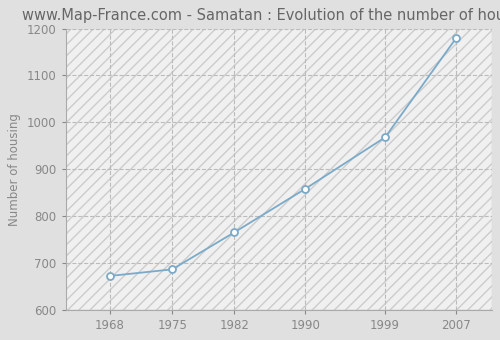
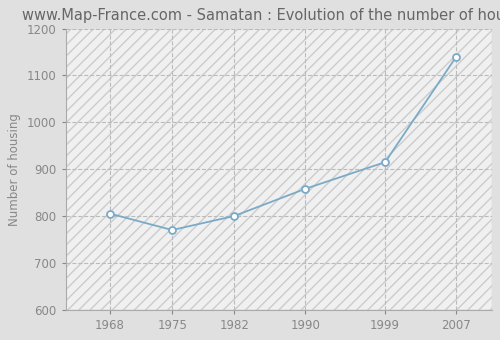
1968: 672 -> 805
1975: 686 -> 770
1982: 765 -> 800
1999: 968 -> 915
2007: 1180 -> 1140
